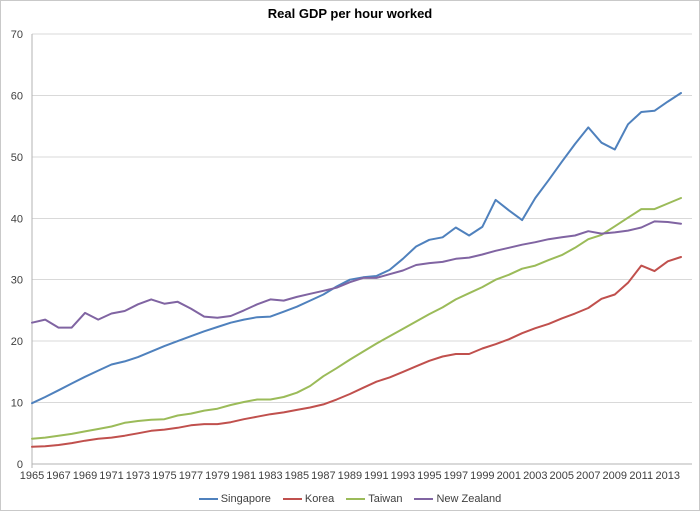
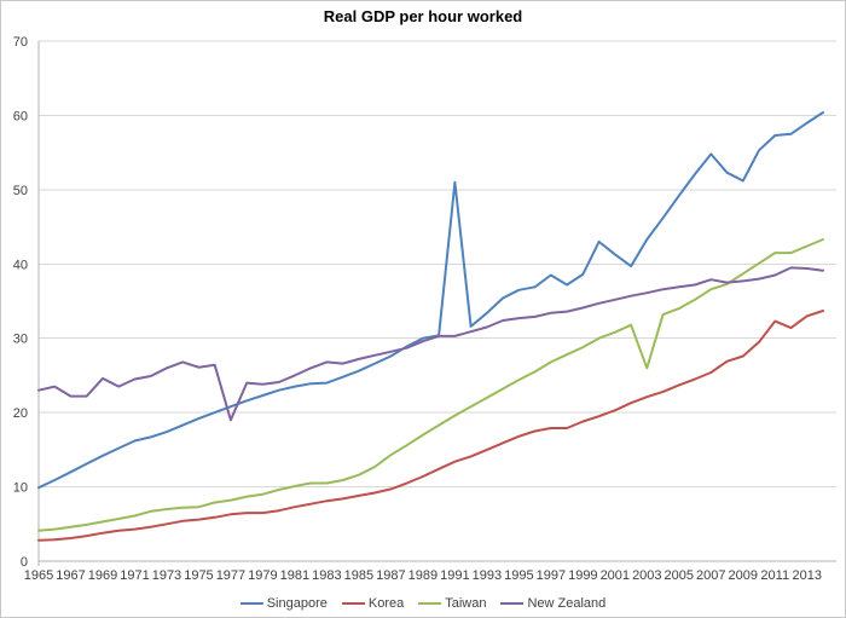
New Zealand/1977: 25 -> 19
Singapore/1991: 31 -> 51
Taiwan/2003: 32 -> 26
